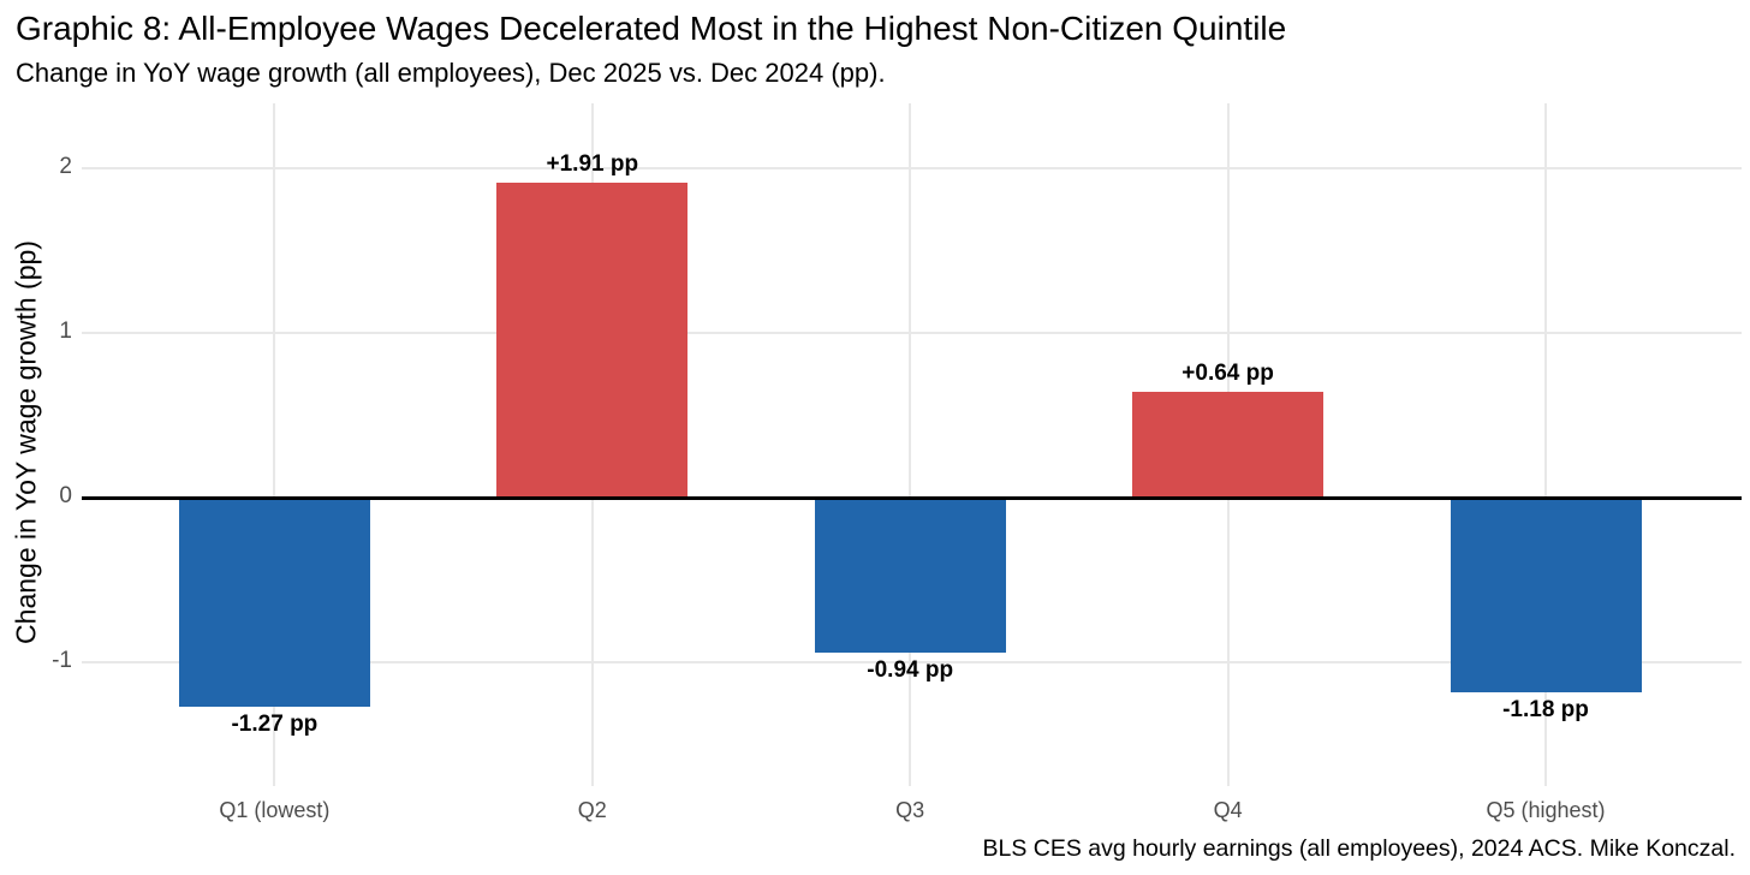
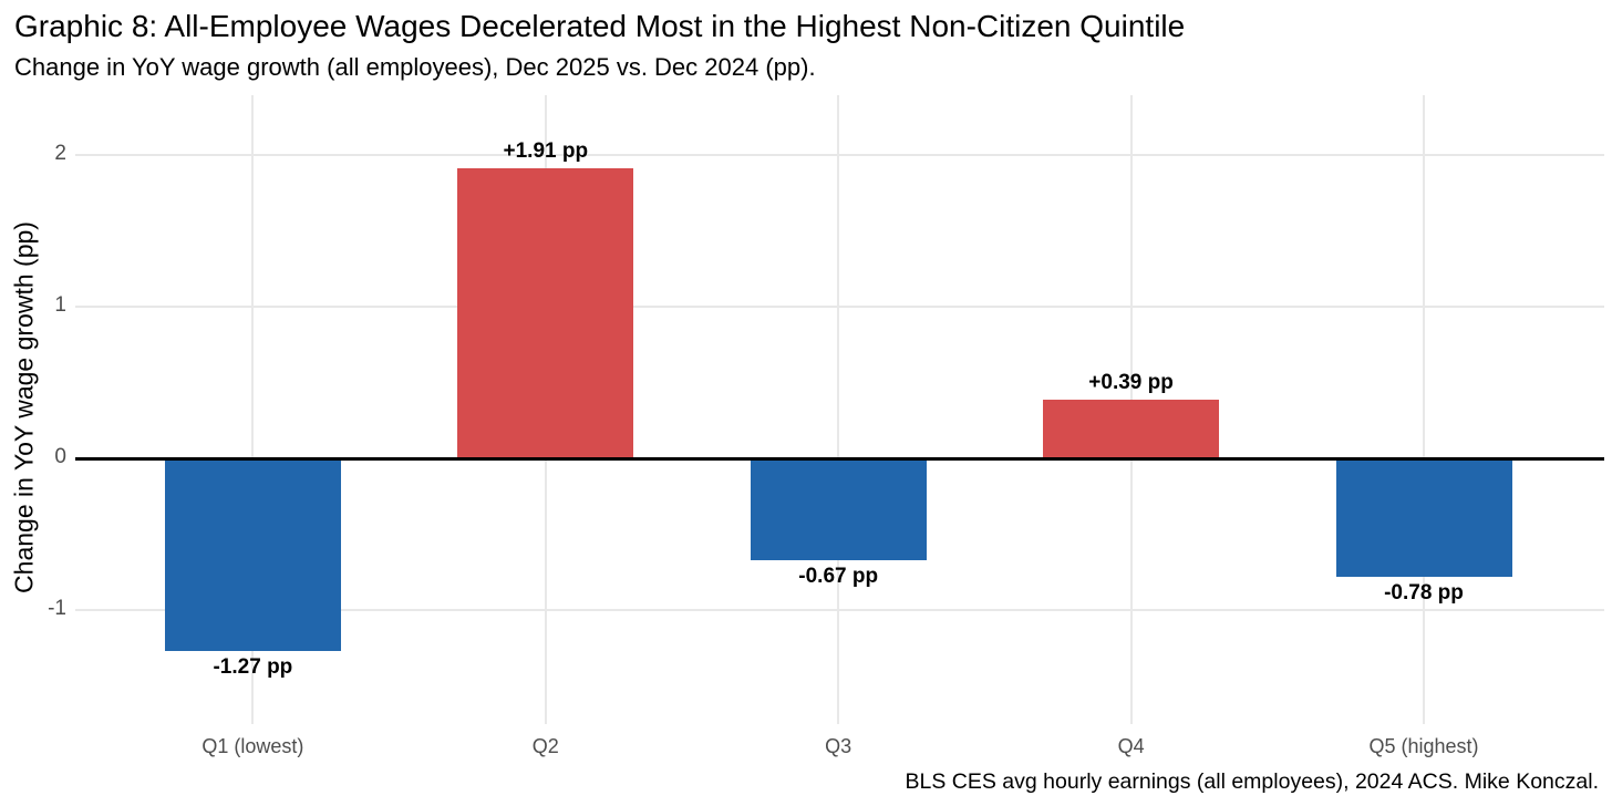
Q3: -0.94 -> -0.67
Q4: +0.64 -> +0.39
Q5 (highest): -1.18 -> -0.78
